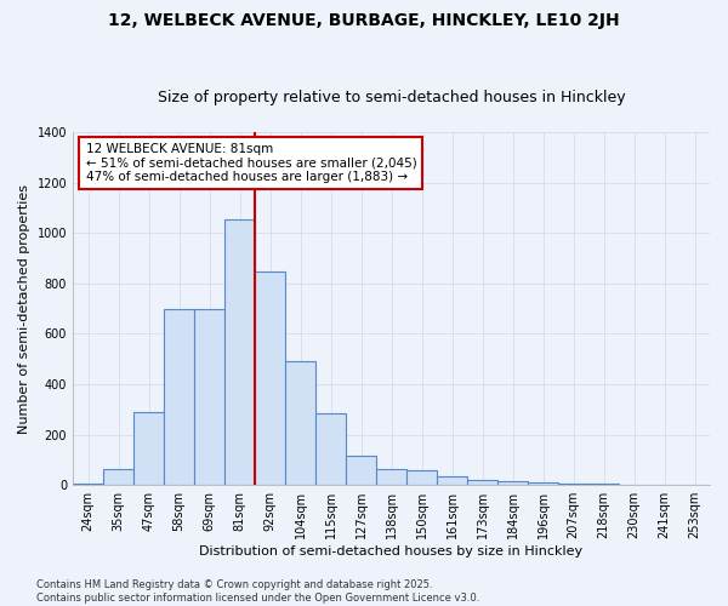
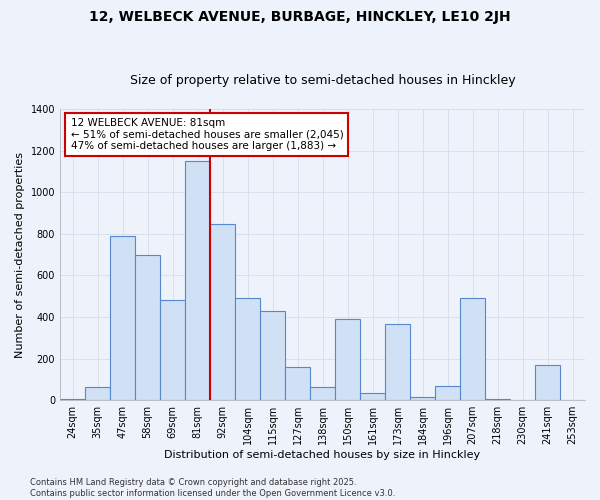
47sqm: 290 -> 790
69sqm: 700 -> 480
81sqm: 1055 -> 1150
115sqm: 285 -> 430
127sqm: 115 -> 160
150sqm: 60 -> 390
173sqm: 20 -> 365
196sqm: 10 -> 70
207sqm: 8 -> 490
241sqm: 2 -> 170
